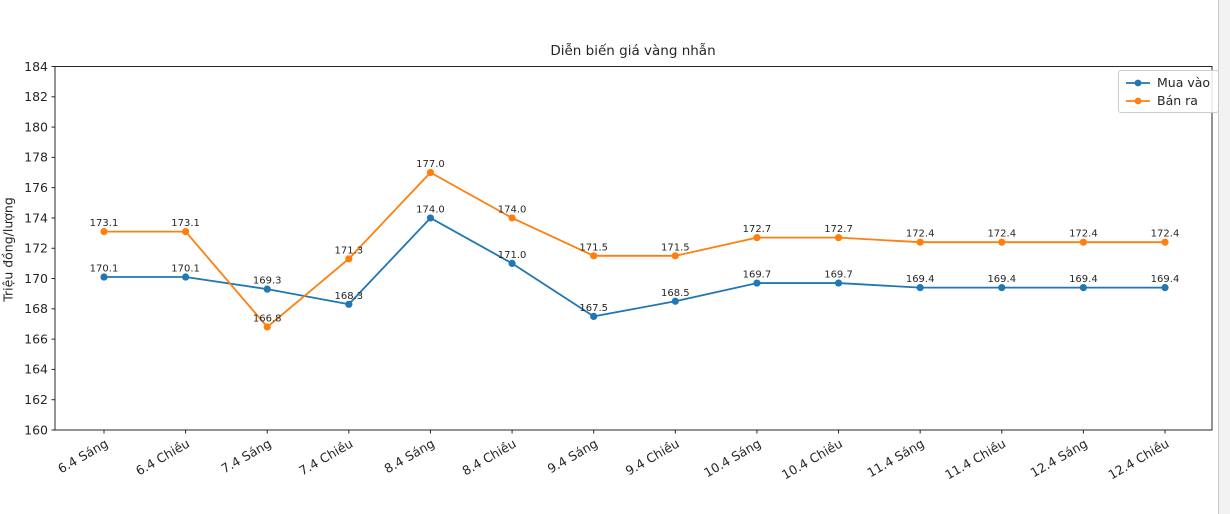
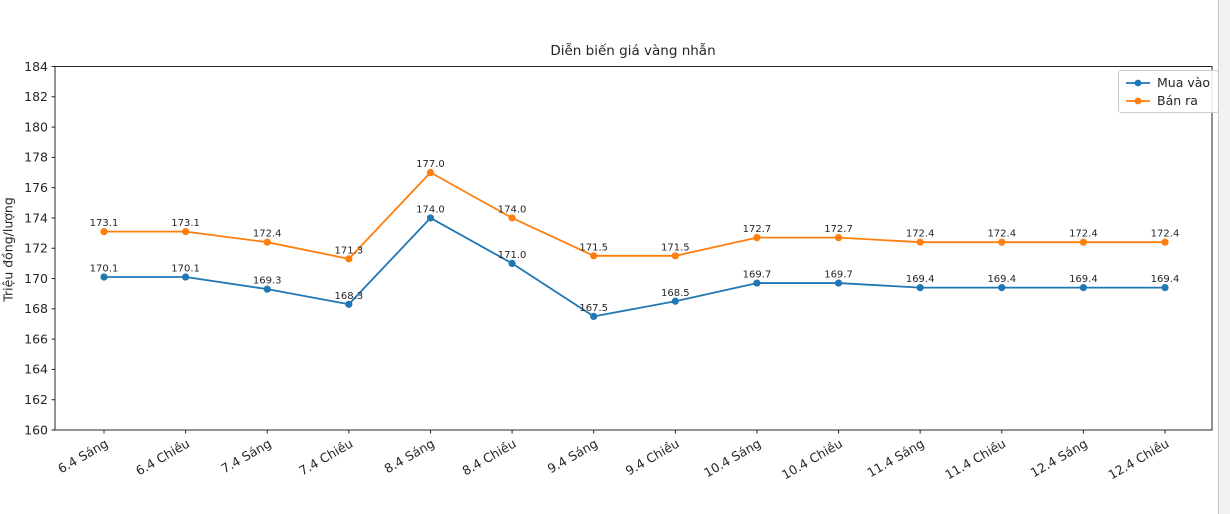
Bán ra/7.4 Sáng: 166.8 -> 172.4
